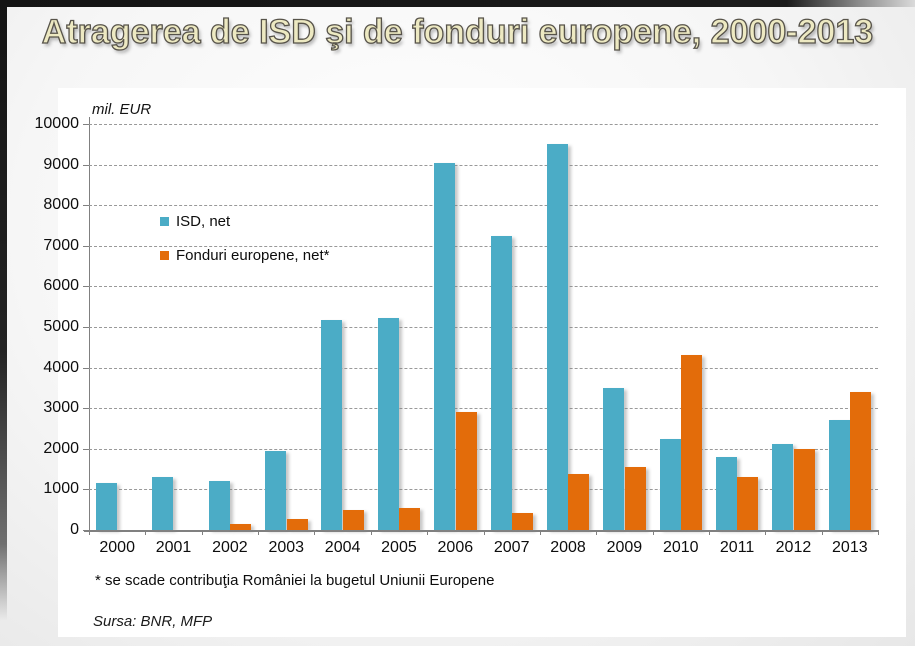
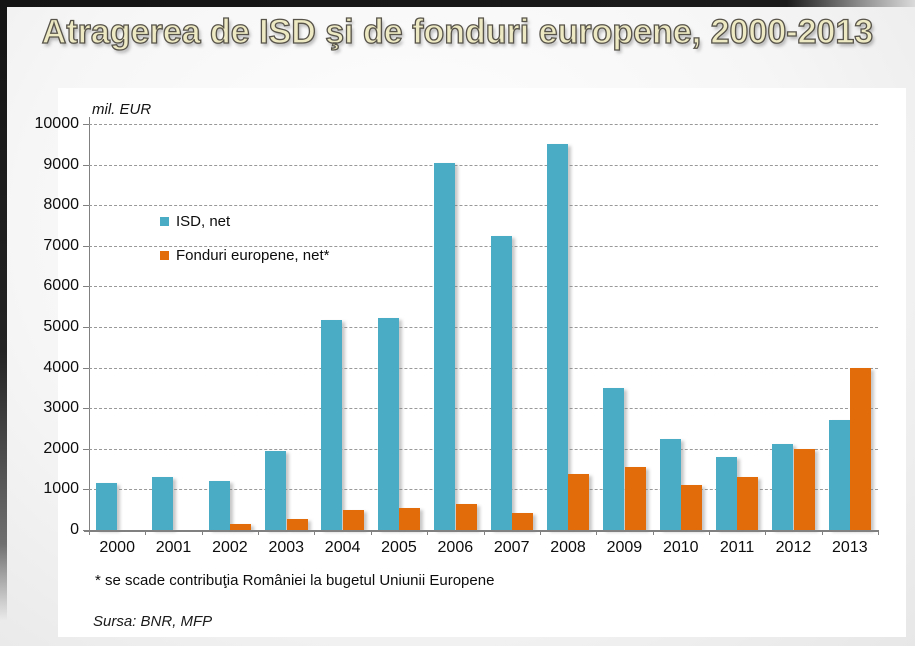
Fonduri europene, net*/2006: 2900 -> 600
Fonduri europene, net*/2010: 4300 -> 1100
Fonduri europene, net*/2013: 3400 -> 4000
